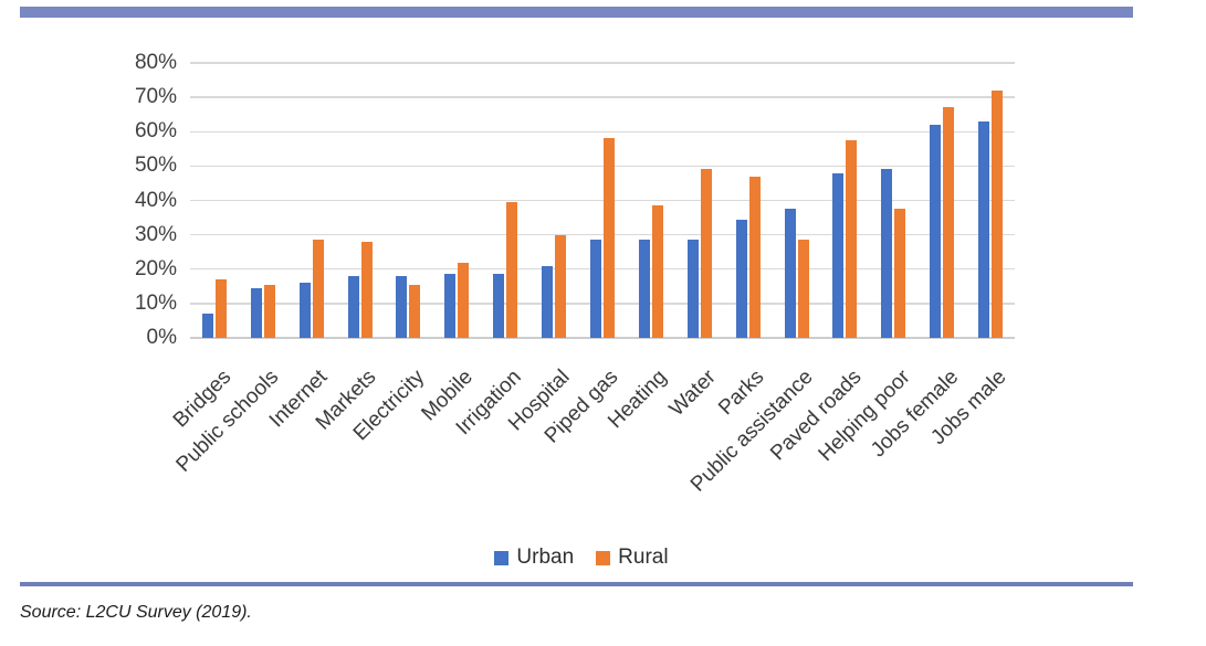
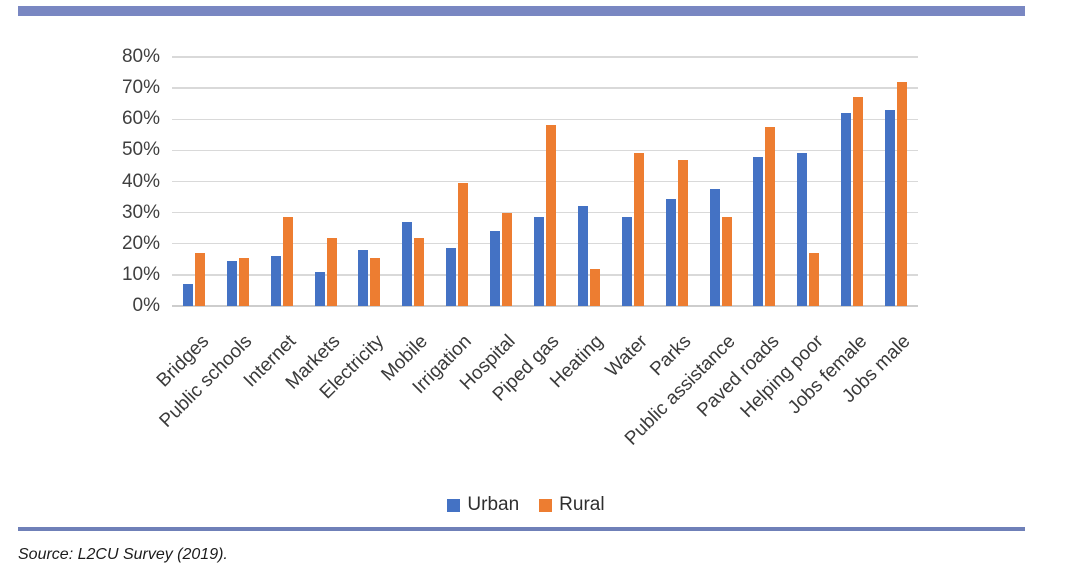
Urban/Markets: 18% -> 11%
Rural/Markets: 28% -> 22%
Urban/Mobile: 18% -> 27%
Urban/Hospital: 21% -> 24%
Urban/Heating: 28% -> 32%
Rural/Heating: 38% -> 12%
Rural/Helping poor: 38% -> 17%
